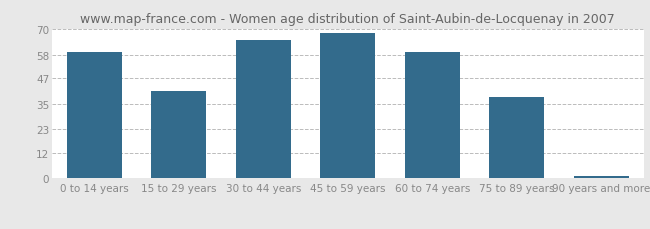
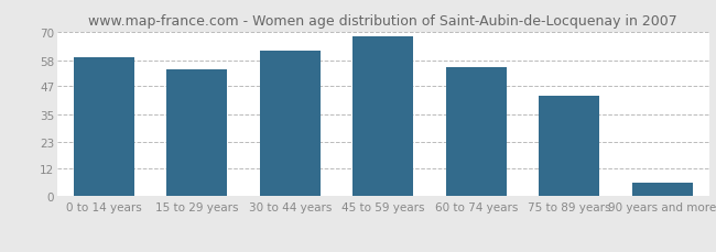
15 to 29 years: 41 -> 54
30 to 44 years: 65 -> 62
60 to 74 years: 59 -> 55
75 to 89 years: 38 -> 43
90 years and more: 1 -> 6
